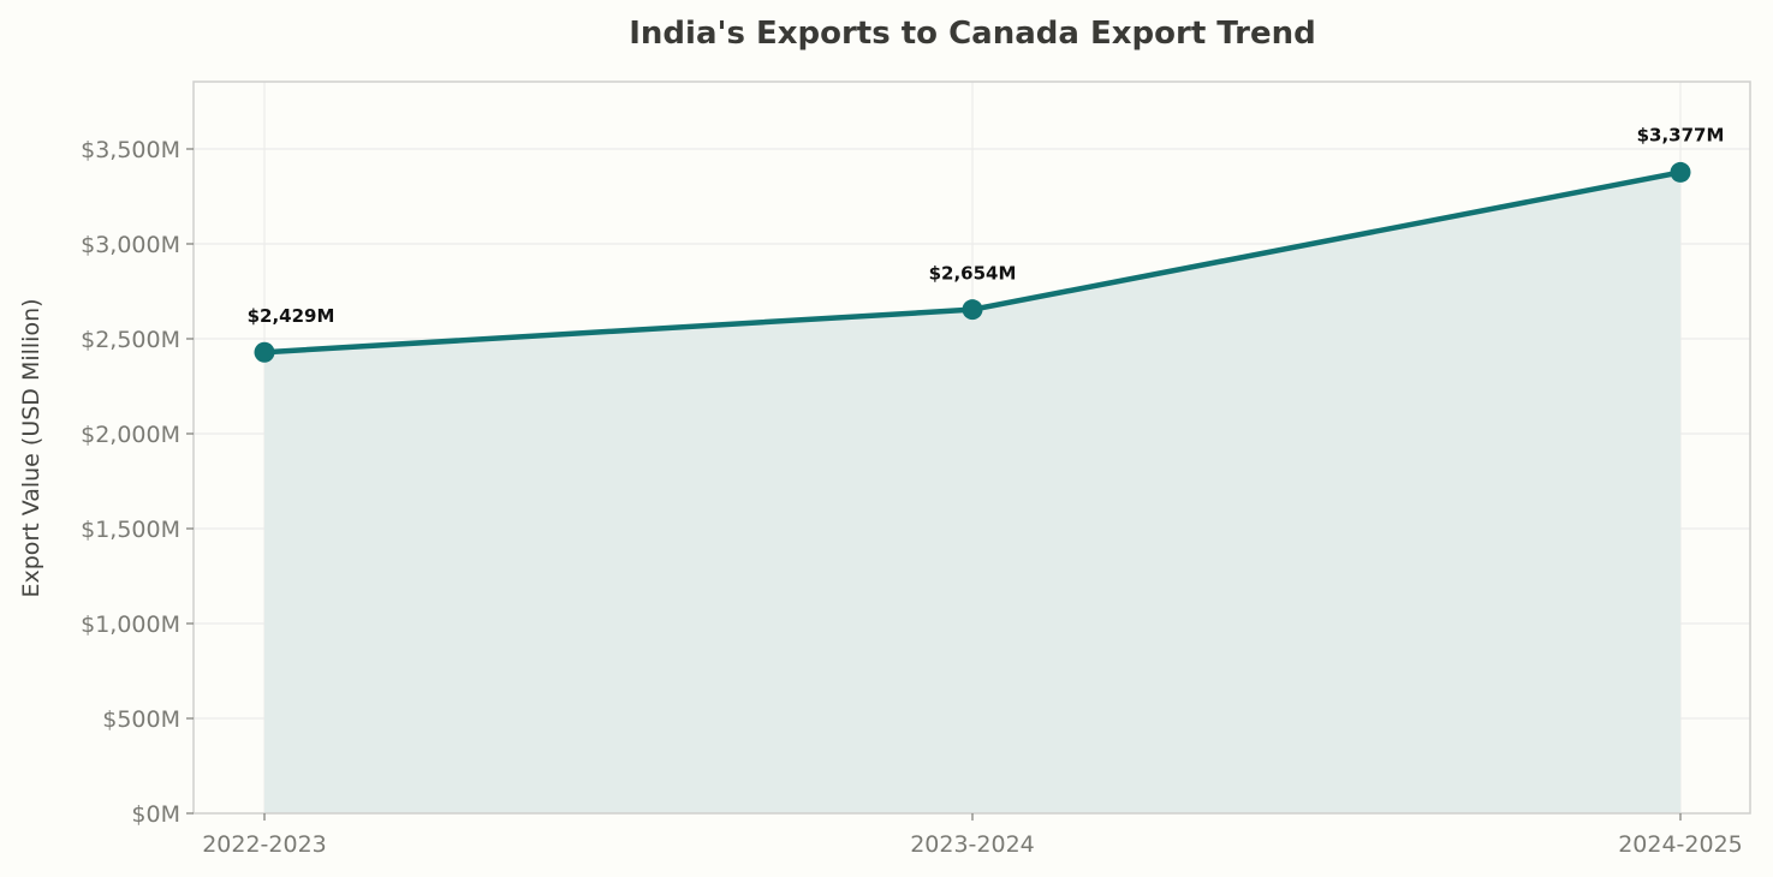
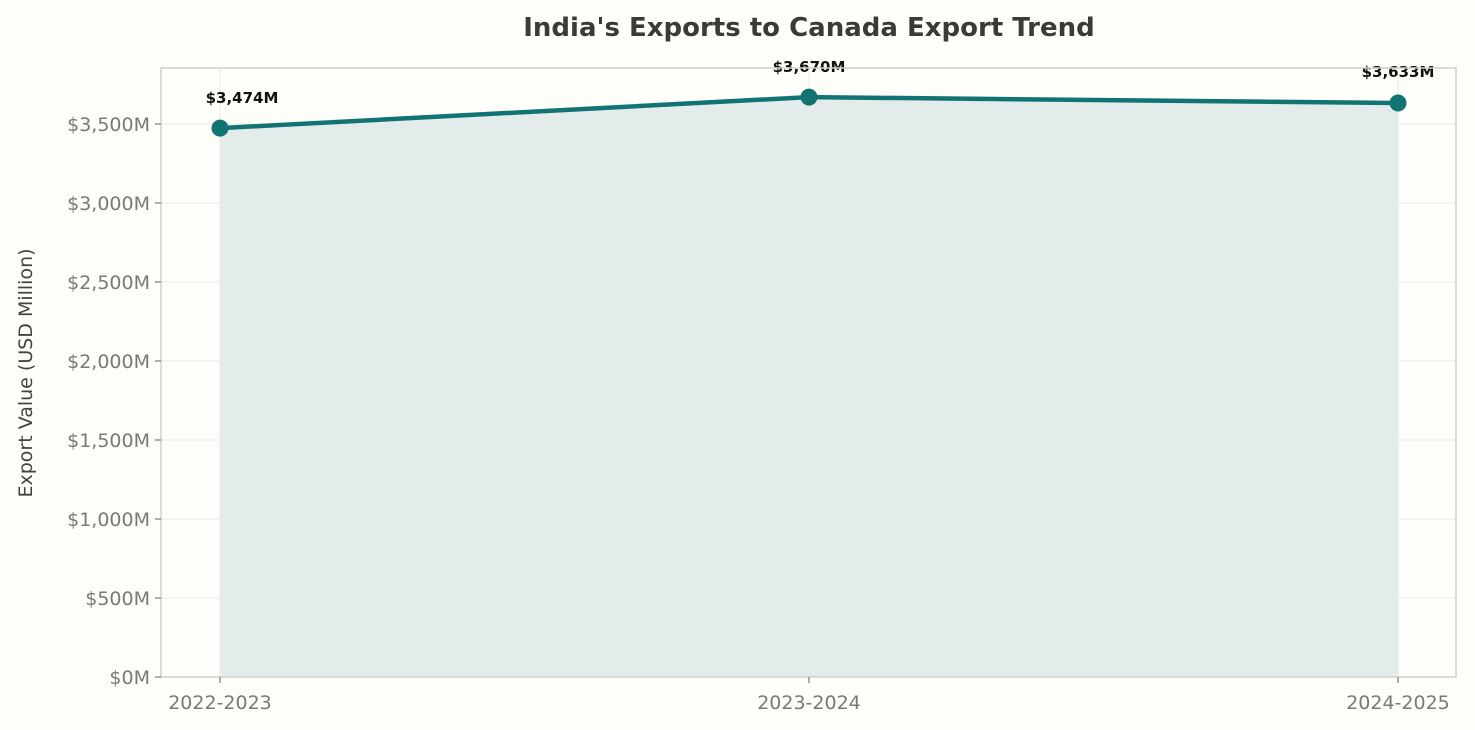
2022-2023: $2,429M -> $3,474M
2023-2024: $2,654M -> $3,670M
2024-2025: $3,377M -> $3,633M
